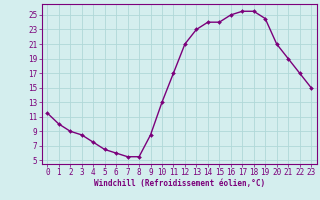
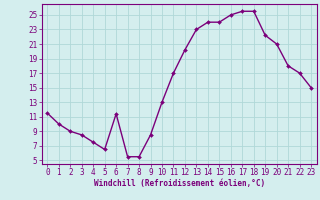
6: 6.0 -> 11.4
12: 21.0 -> 20.2
19: 24.5 -> 22.2
21: 19.0 -> 18.0
